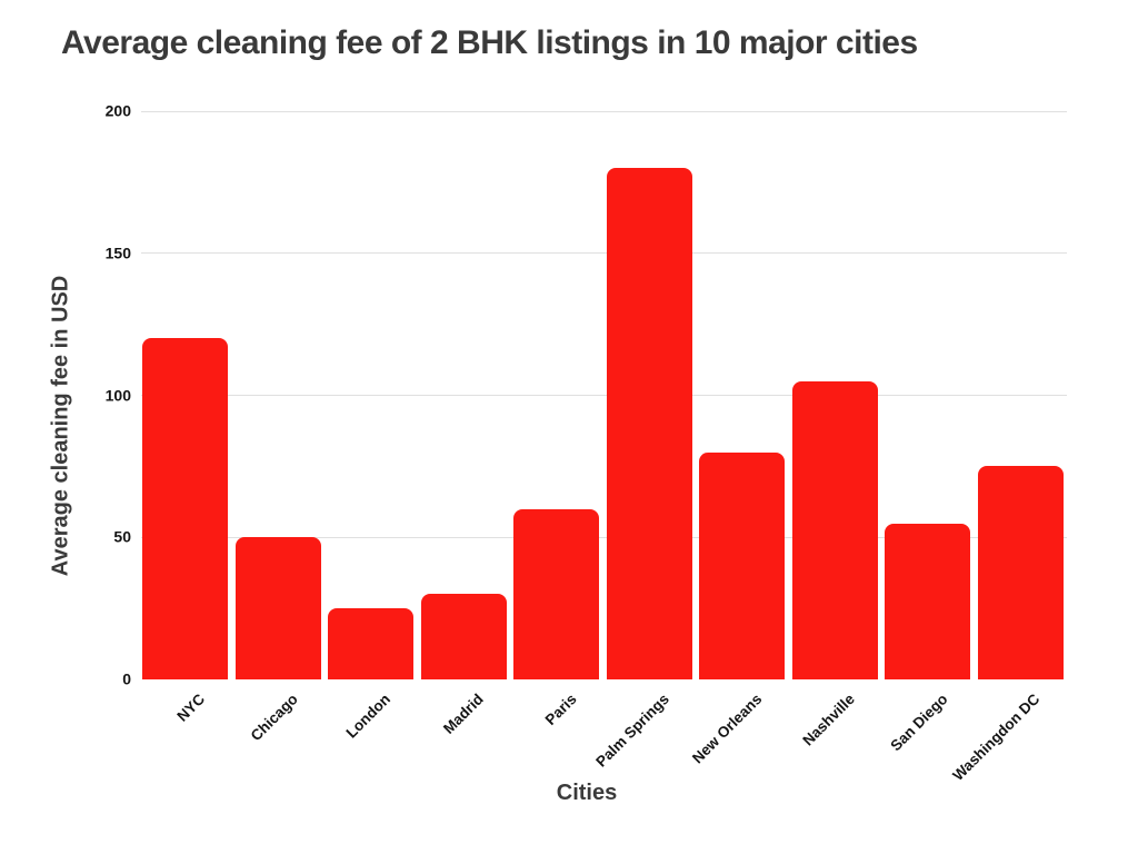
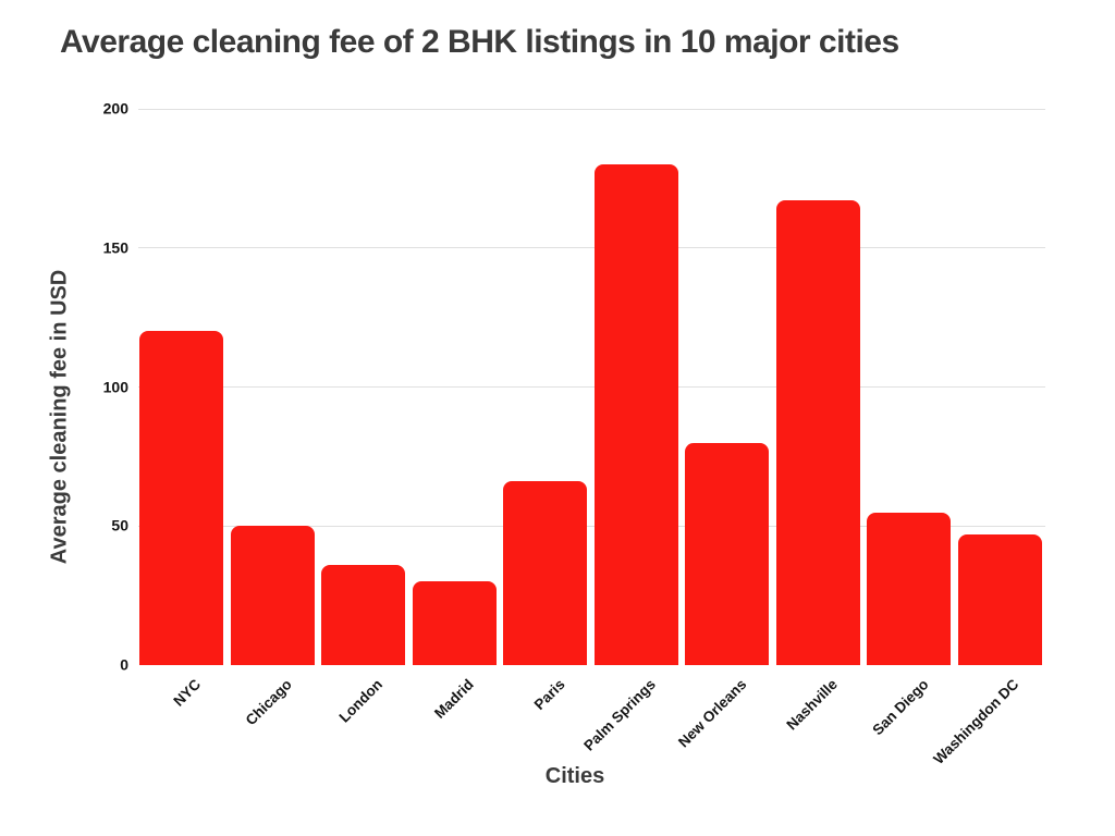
London: 25 -> 36
Paris: 60 -> 66
Nashville: 105 -> 167
Washingdon DC: 75 -> 47
